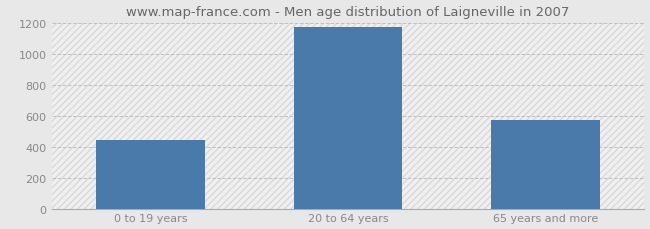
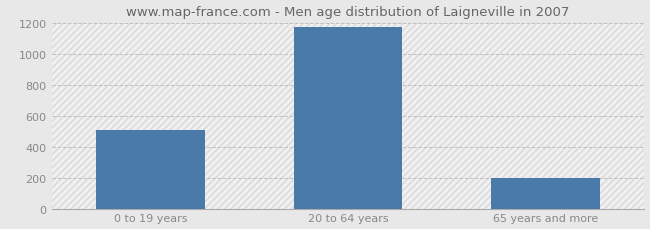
0 to 19 years: 440 -> 500
65 years and more: 570 -> 200
